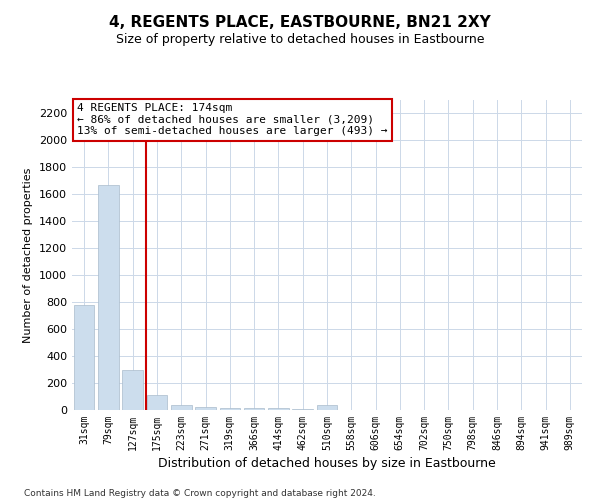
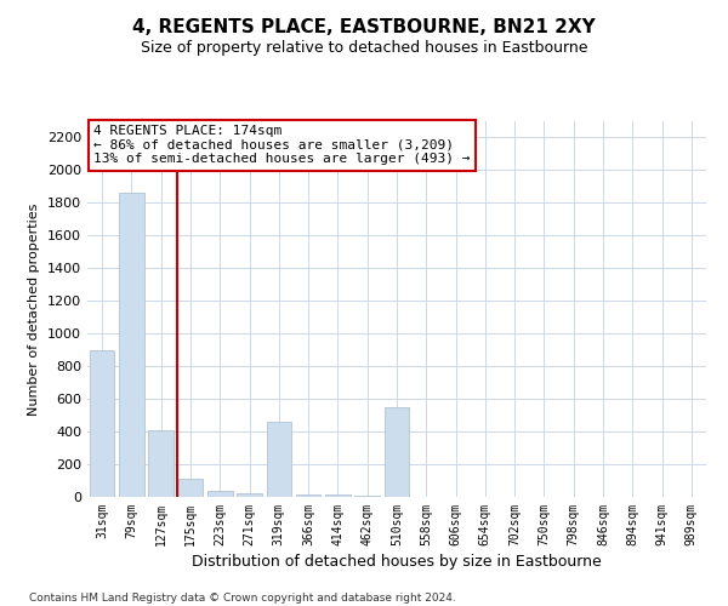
31sqm: 780 -> 900
79sqm: 1670 -> 1860
127sqm: 300 -> 410
319sqm: 20 -> 460
510sqm: 40 -> 550
